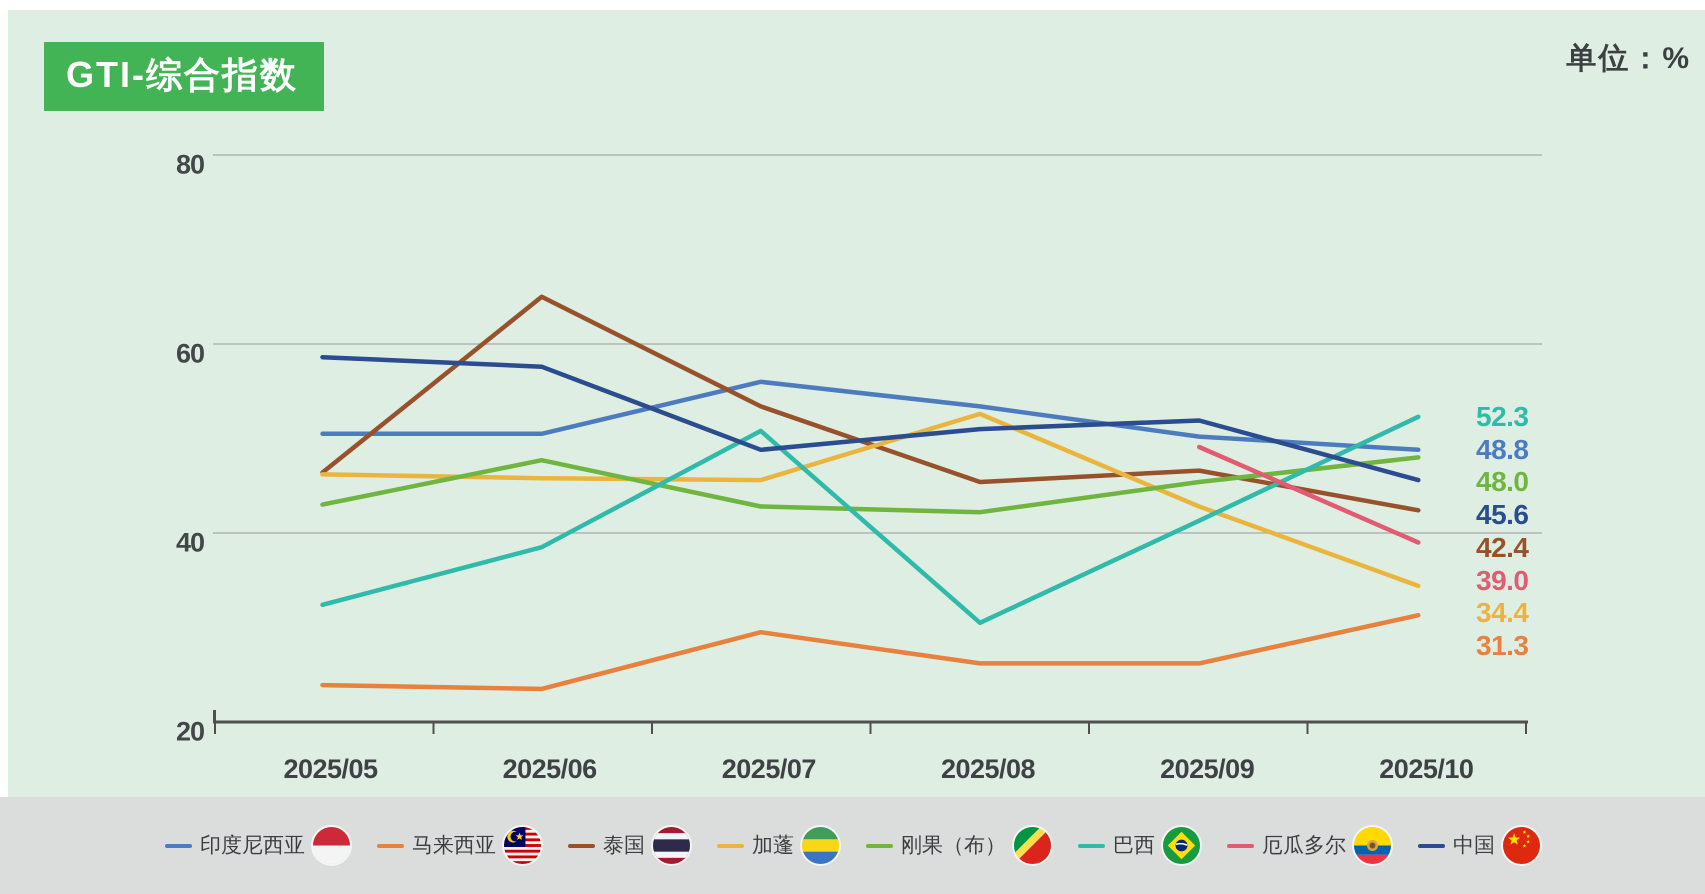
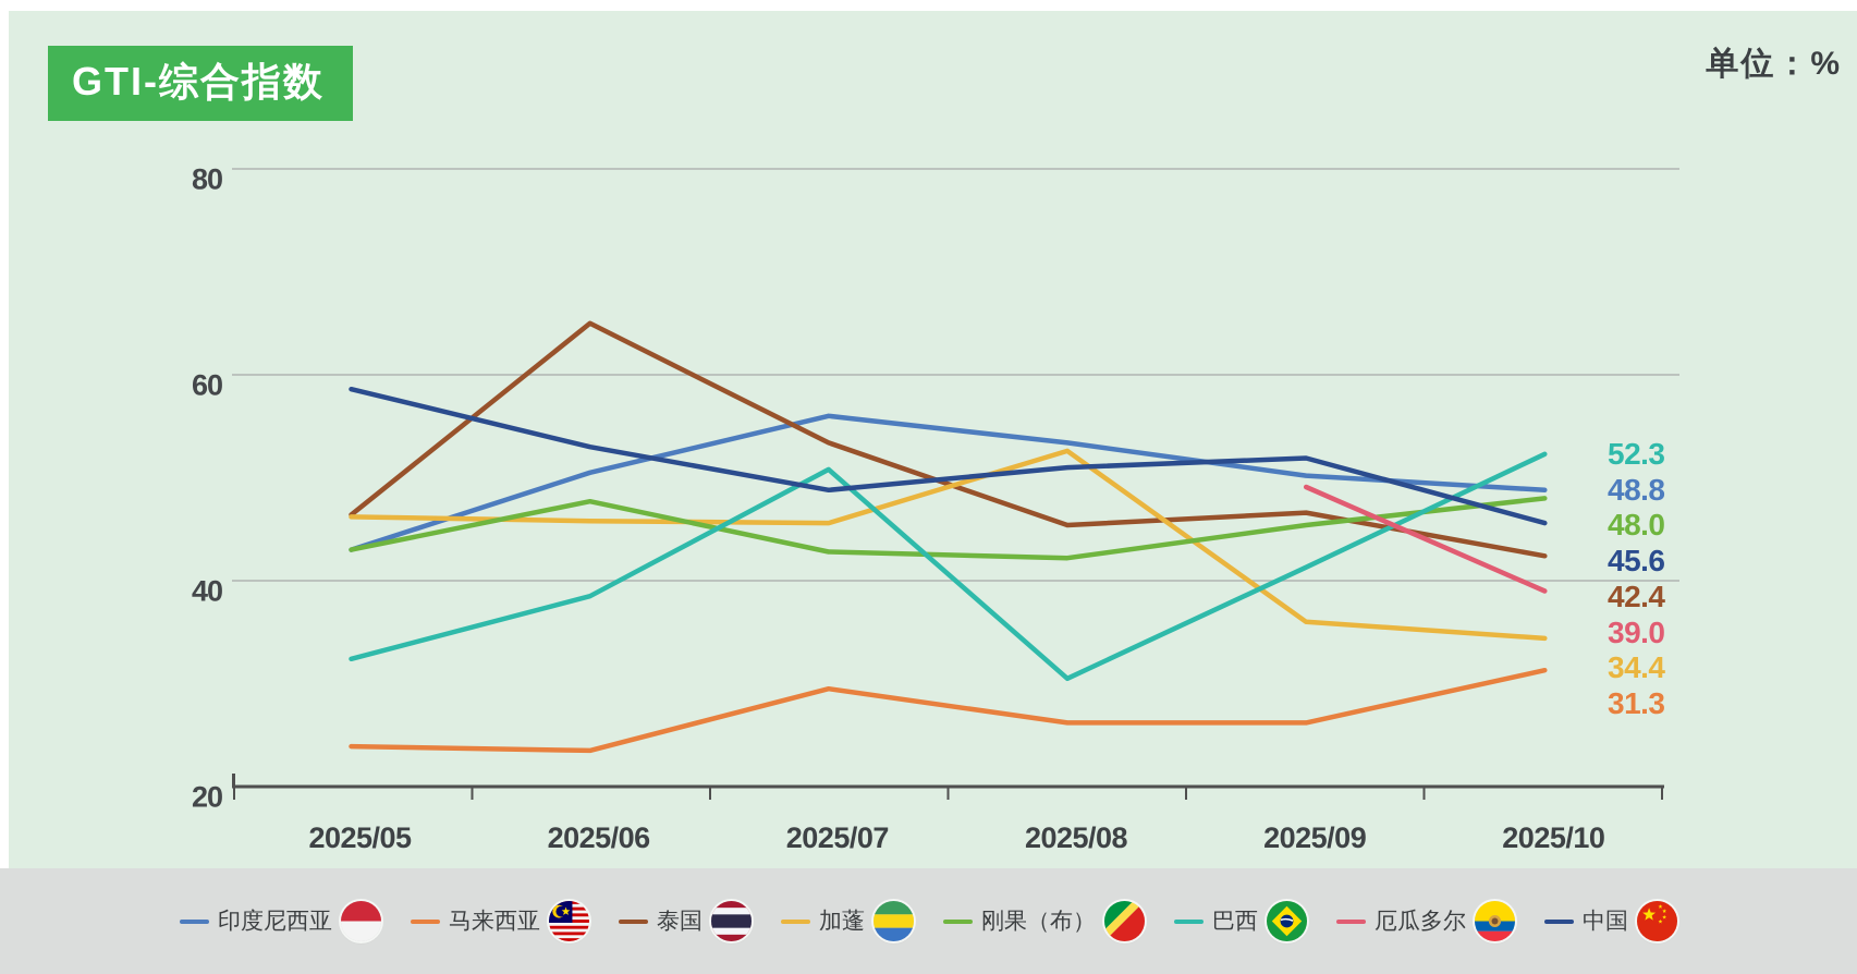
印度尼西亚/2025/05: 50 -> 43
中国/2025/06: 58 -> 53
加蓬/2025/09: 43 -> 36
